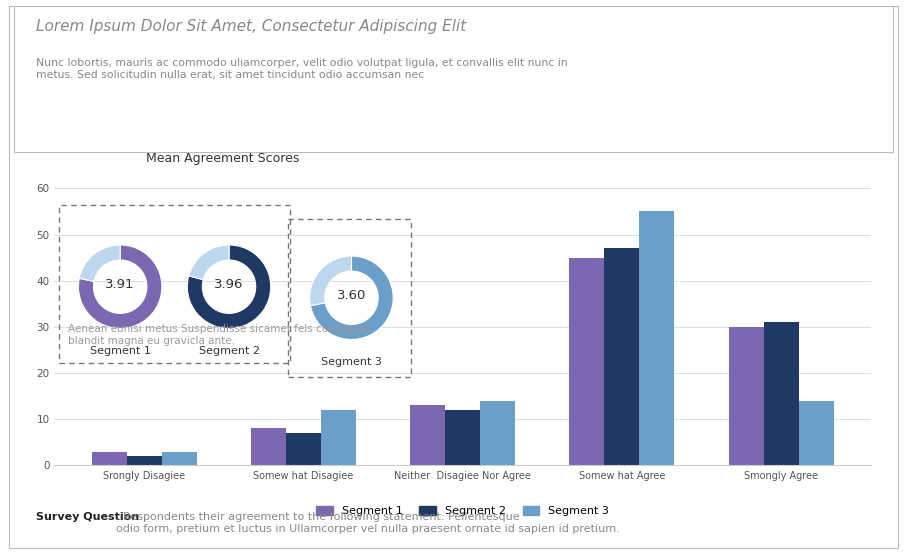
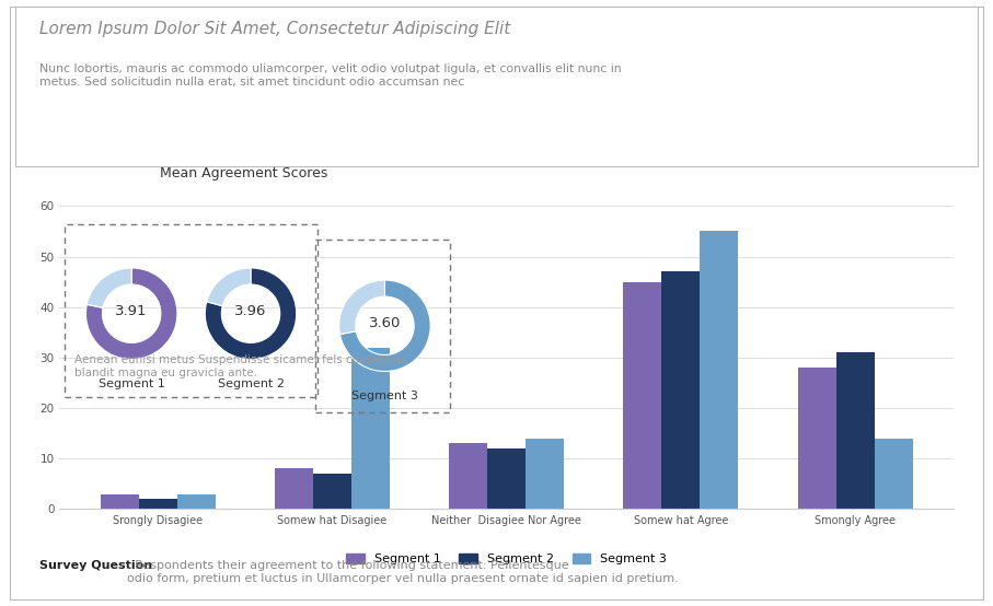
Segment 3/Somew hat Disagiee: 12 -> 32
Segment 1/Smongly Agree: 30 -> 28
